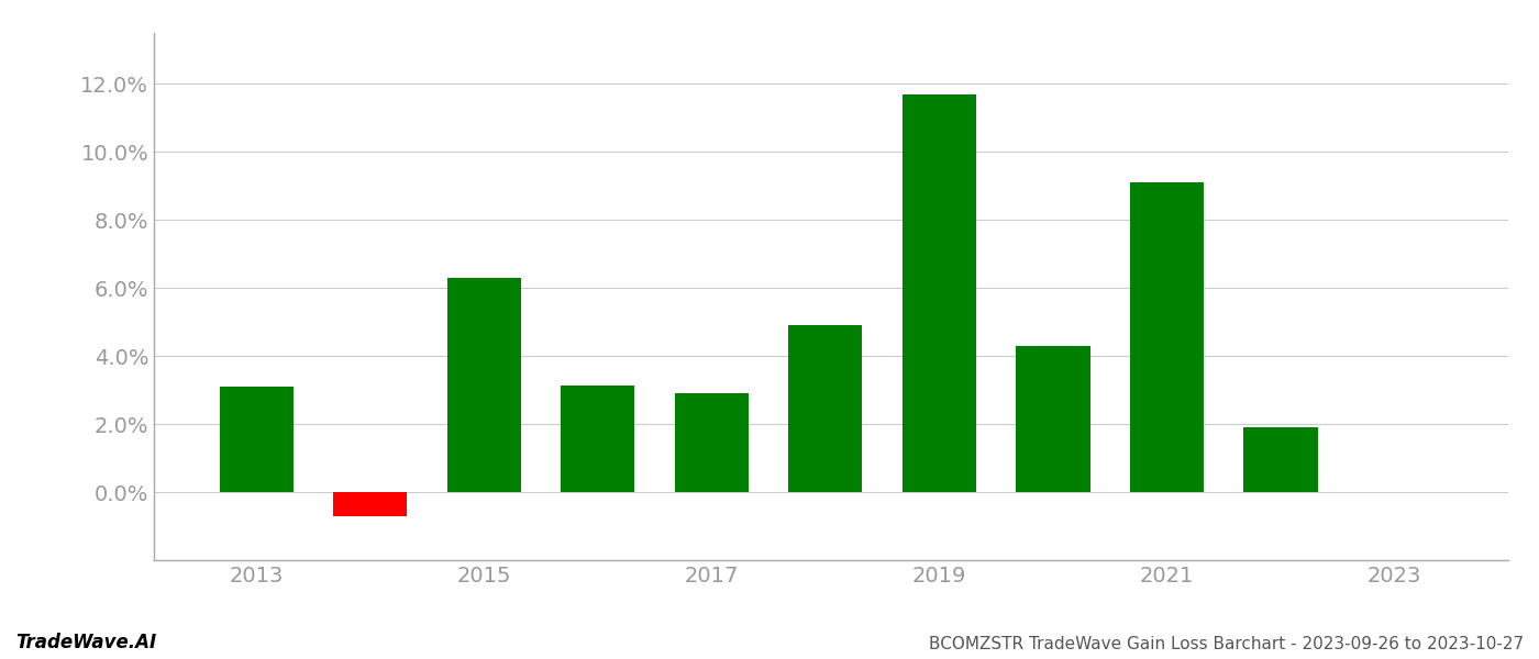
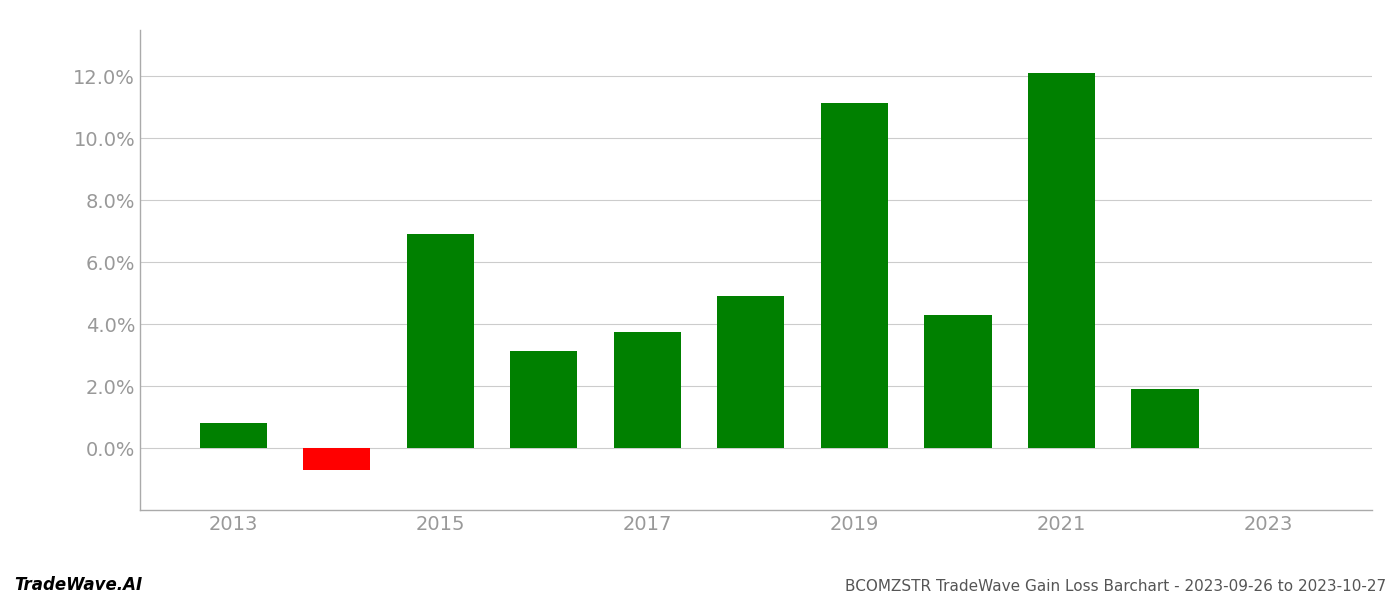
2013: 3.10% -> 0.80%
2015: 6.30% -> 6.90%
2017: 2.90% -> 3.75%
2019: 11.70% -> 11.15%
2021: 9.10% -> 12.10%
